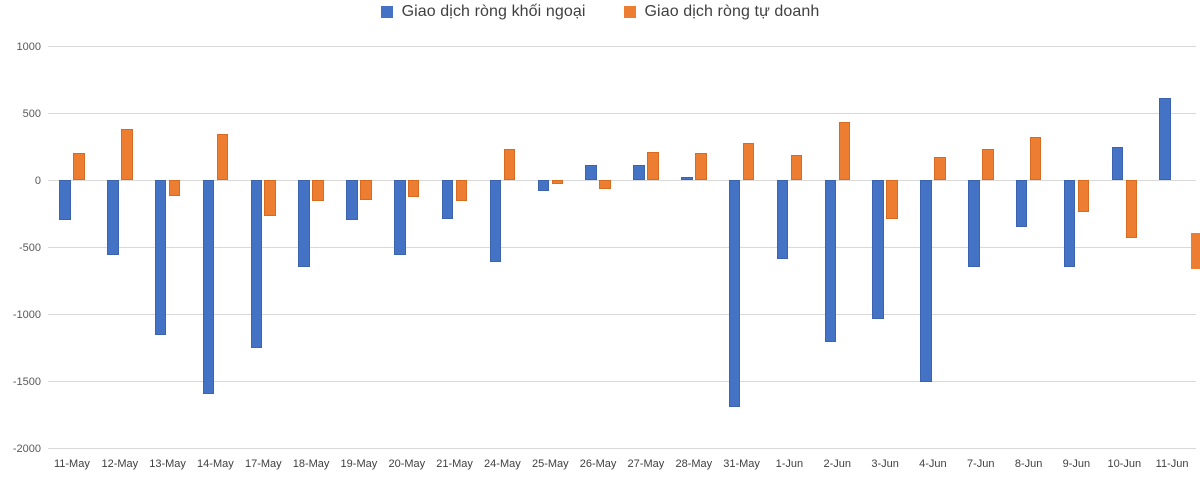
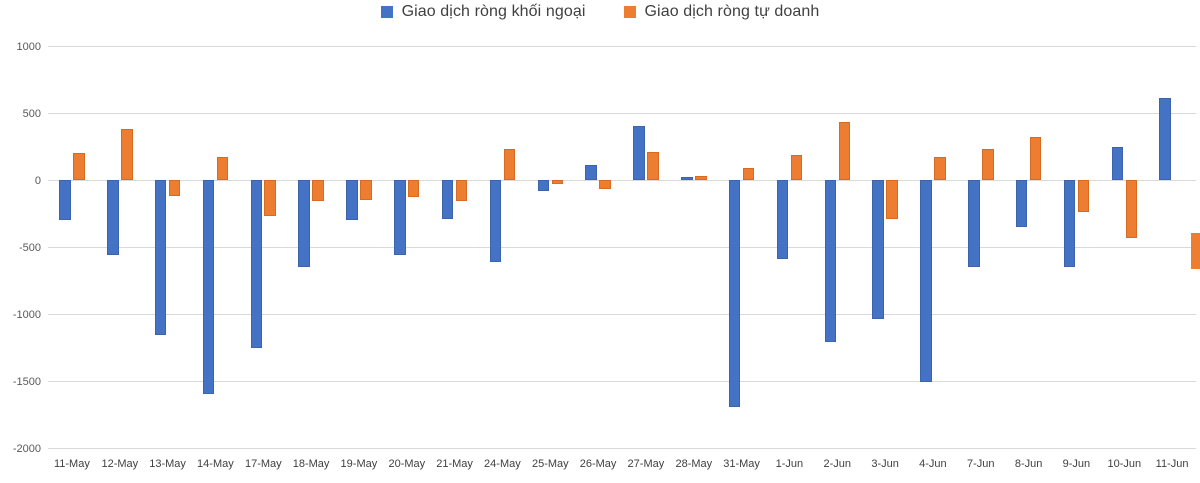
Giao dịch ròng tự doanh/14-May: 340 -> 170
Giao dịch ròng khối ngoại/27-May: 110 -> 400
Giao dịch ròng tự doanh/28-May: 200 -> 30
Giao dịch ròng tự doanh/31-May: 280 -> 90
